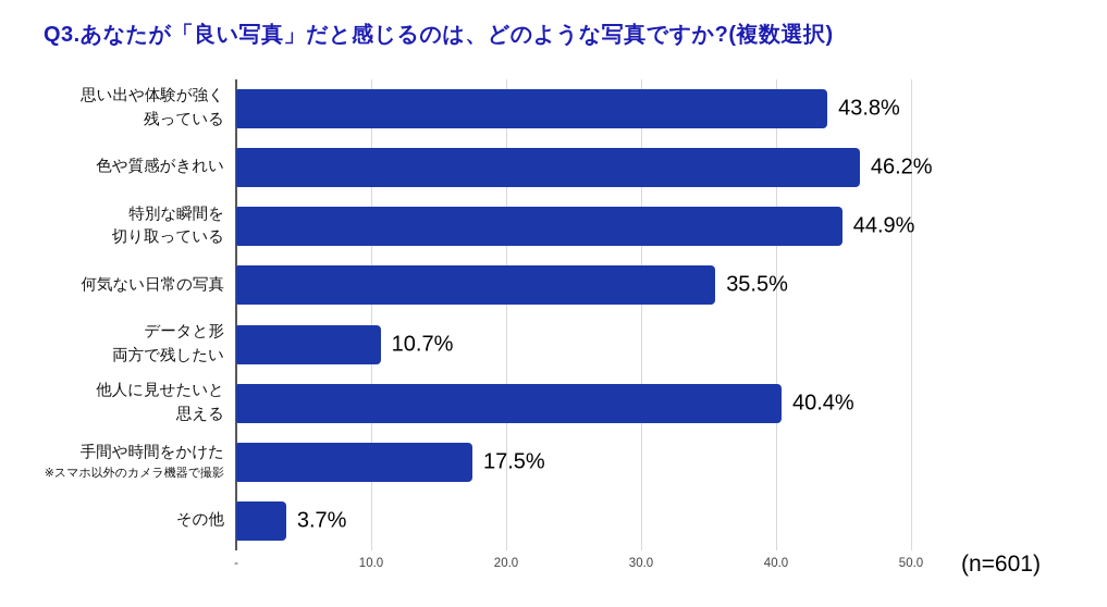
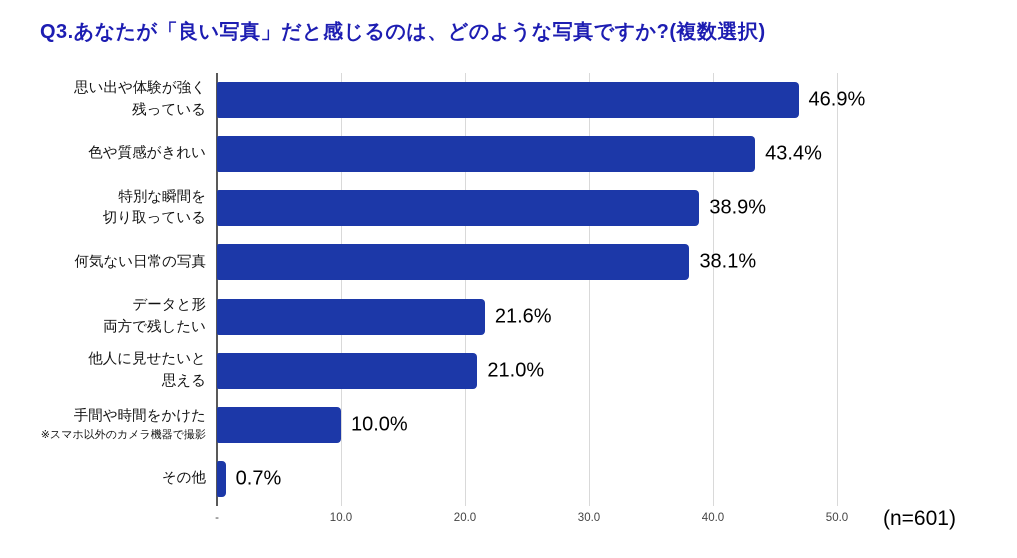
思い出や体験が強く 残っている: 43.8% -> 46.9%
色や質感がきれい: 46.2% -> 43.4%
特別な瞬間を 切り取っている: 44.9% -> 38.9%
何気ない日常の写真: 35.5% -> 38.1%
データと形 両方で残したい: 10.7% -> 21.6%
他人に見せたいと 思える: 40.4% -> 21.0%
手間や時間をかけた: 17.5% -> 10.0%
その他: 3.7% -> 0.7%
